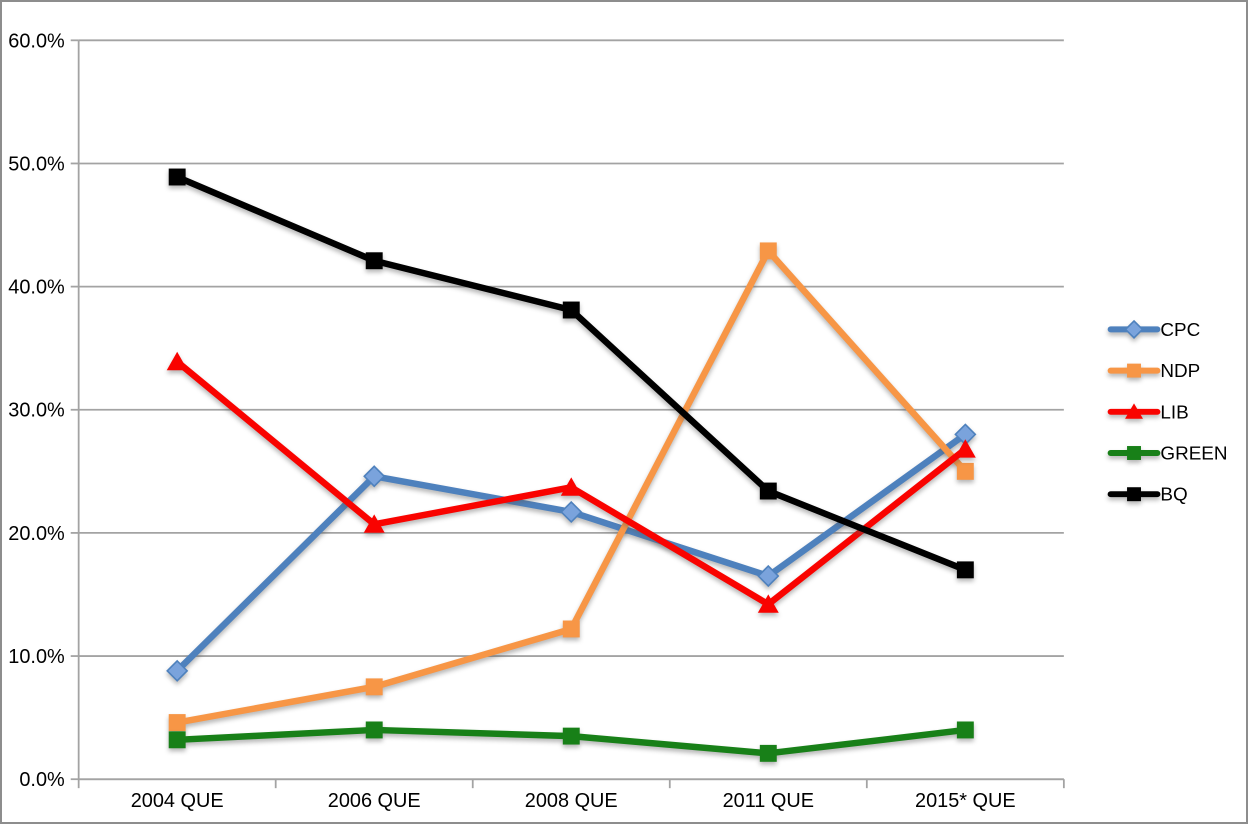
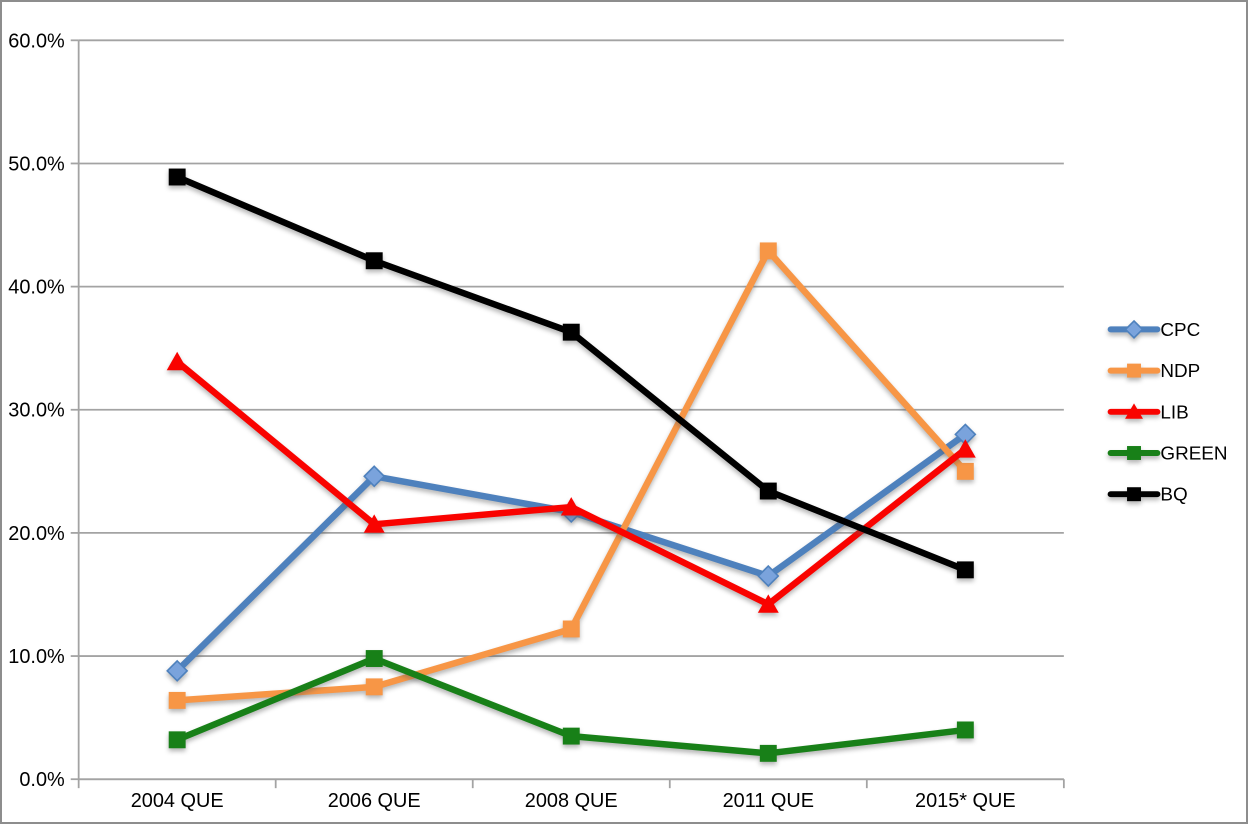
NDP/2004 QUE: 4.6% -> 6.4%
GREEN/2006 QUE: 4.0% -> 9.8%
LIB/2008 QUE: 23.7% -> 22.1%
BQ/2008 QUE: 38.1% -> 36.3%
